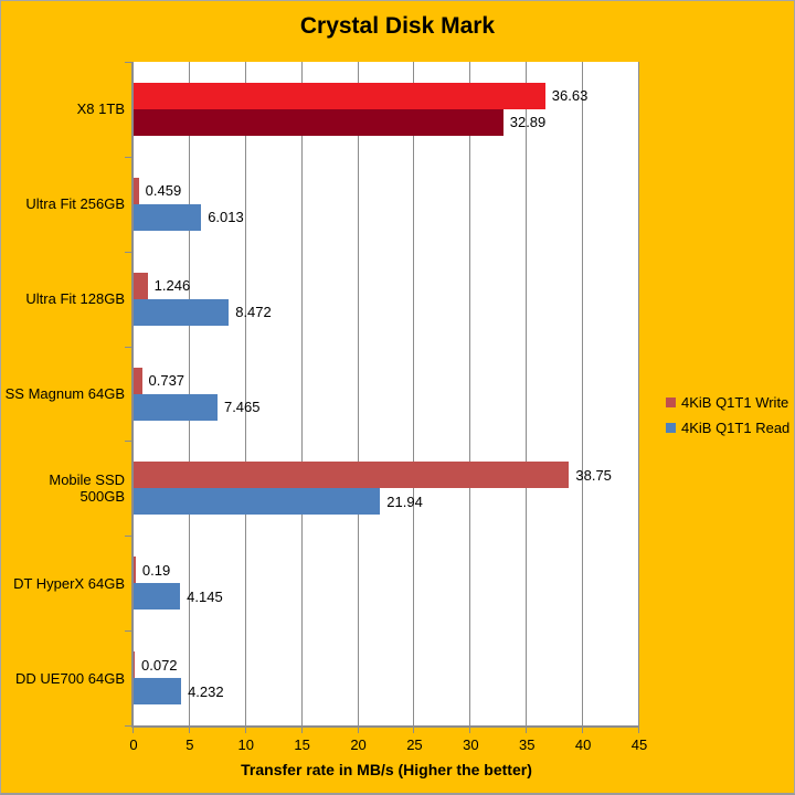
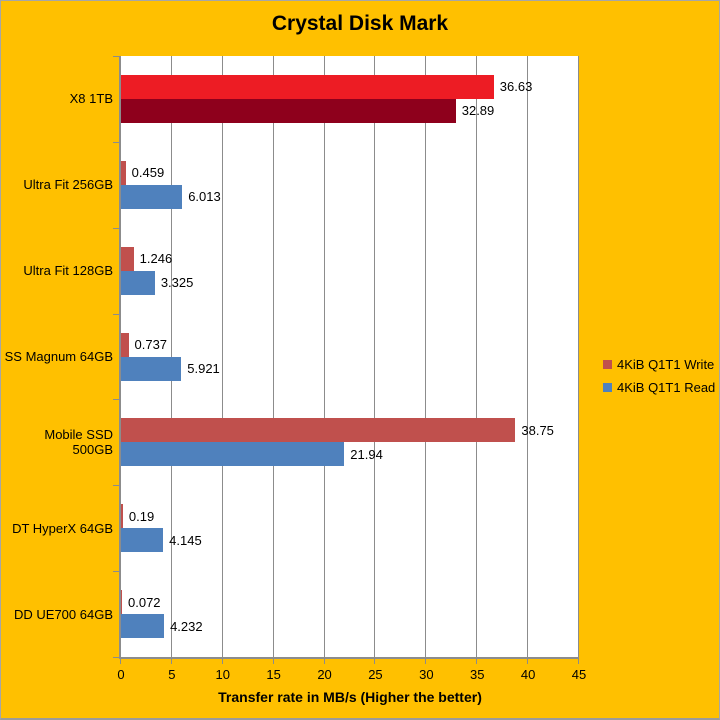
4KiB Q1T1 Read/Ultra Fit 128GB: 8.472 -> 3.325
4KiB Q1T1 Read/SS Magnum 64GB: 7.465 -> 5.921
